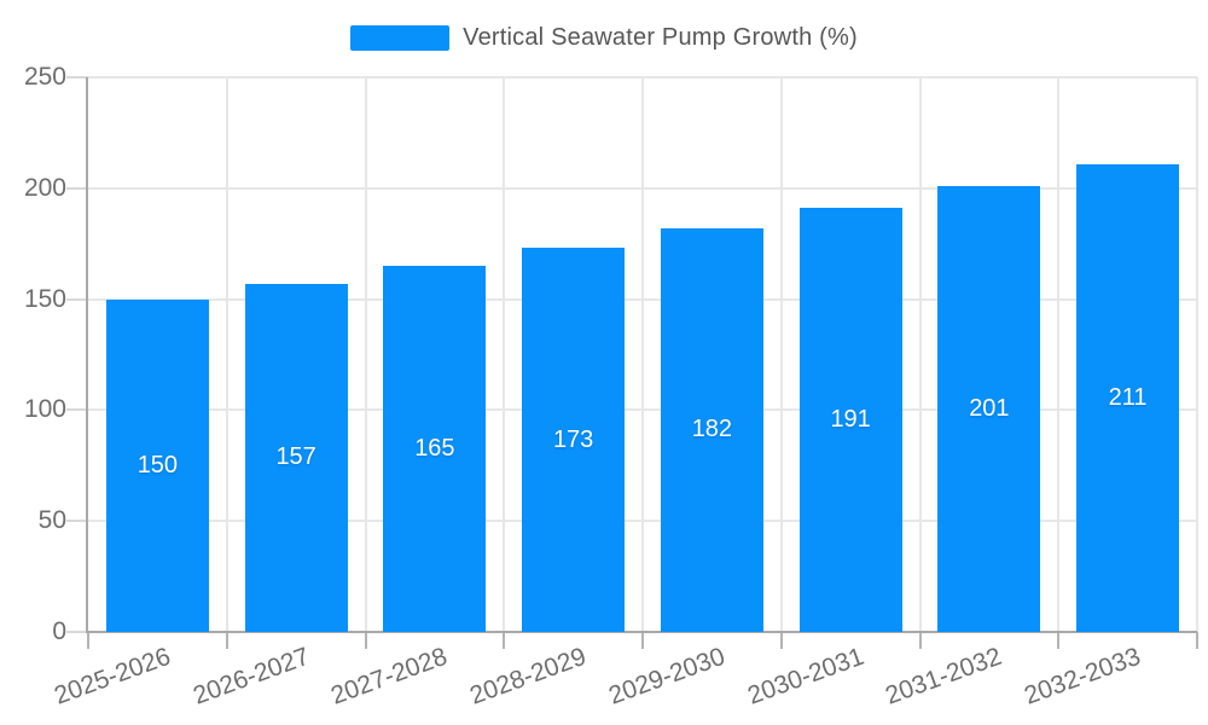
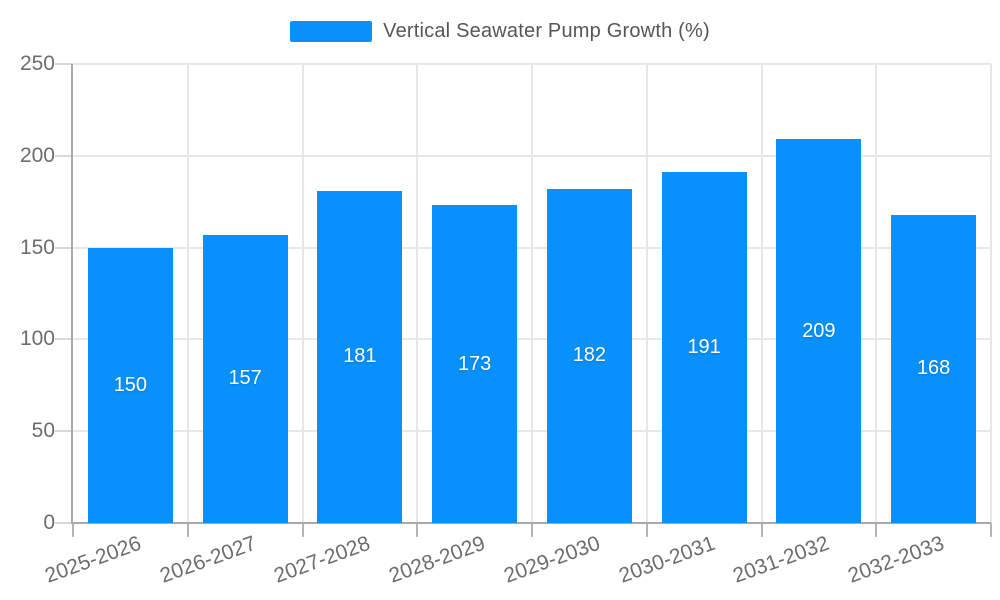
2027-2028: 165 -> 181
2031-2032: 201 -> 209
2032-2033: 211 -> 168
